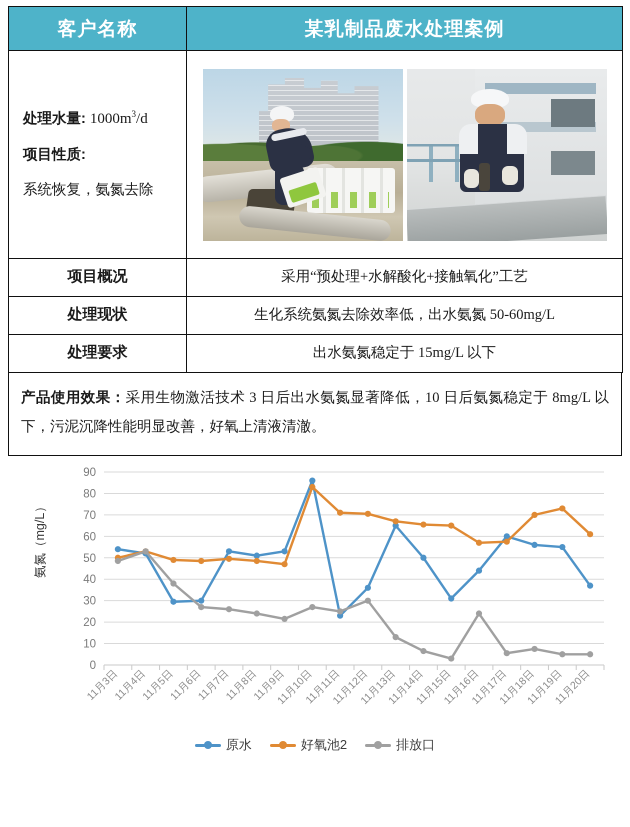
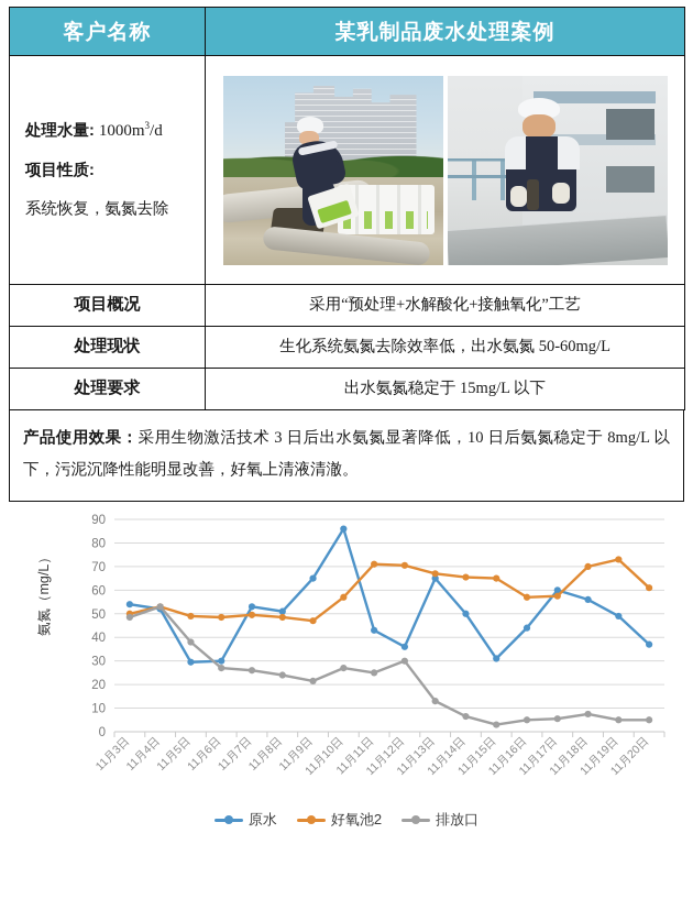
原水/11月9日: 53 -> 65
好氧池2/11月10日: 83 -> 57
原水/11月11日: 23 -> 43
排放口/11月16日: 24 -> 5
原水/11月19日: 55 -> 49
